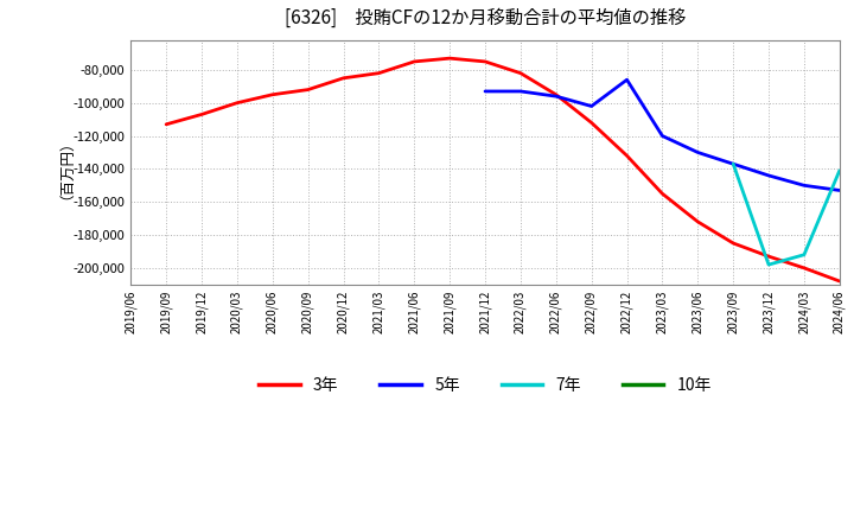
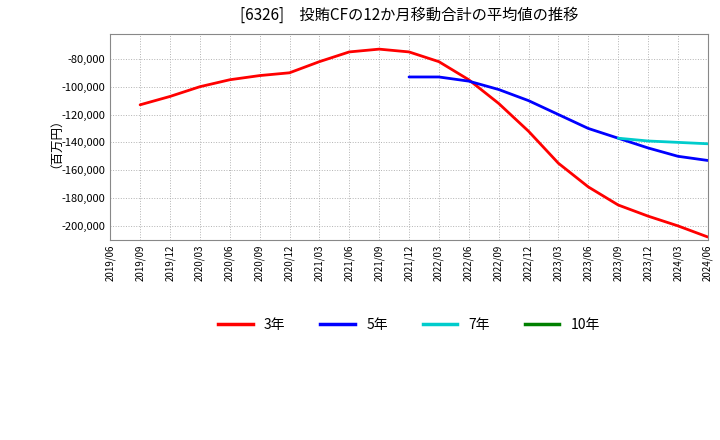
3年/2020/12: -85,000 -> -90,000
5年/2022/12: -86,000 -> -110,000
7年/2023/12: -198,000 -> -139,000
7年/2024/03: -192,000 -> -140,000
